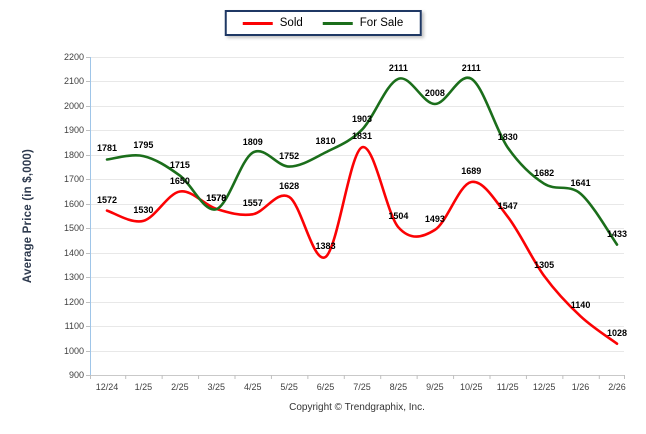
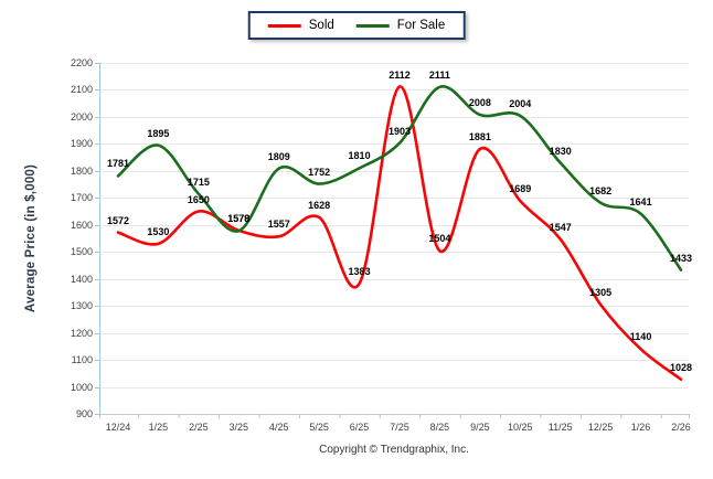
For Sale/1/25: 1795 -> 1895
Sold/7/25: 1831 -> 2112
Sold/9/25: 1493 -> 1881
For Sale/10/25: 2111 -> 2004
